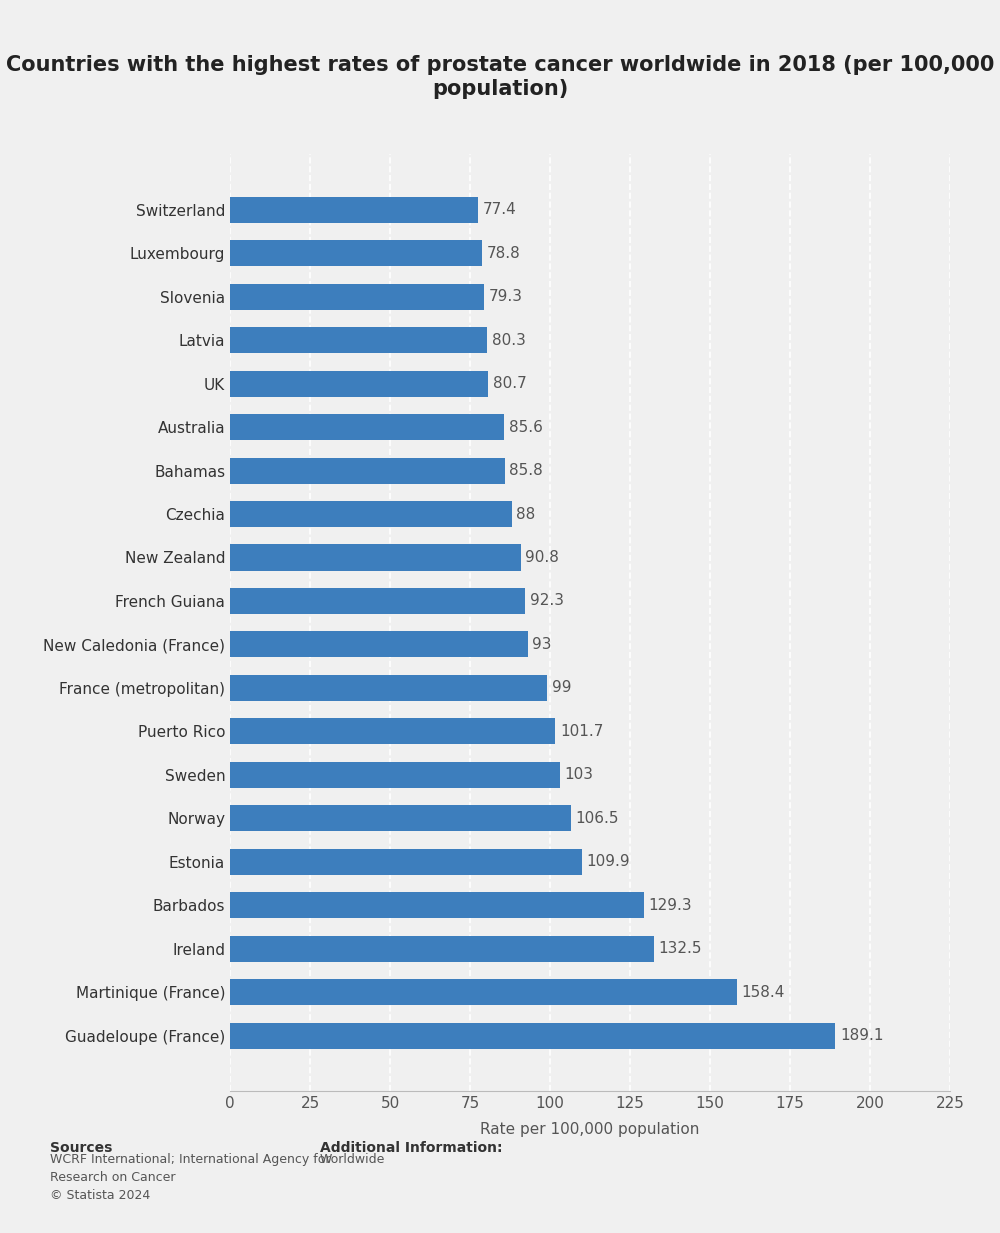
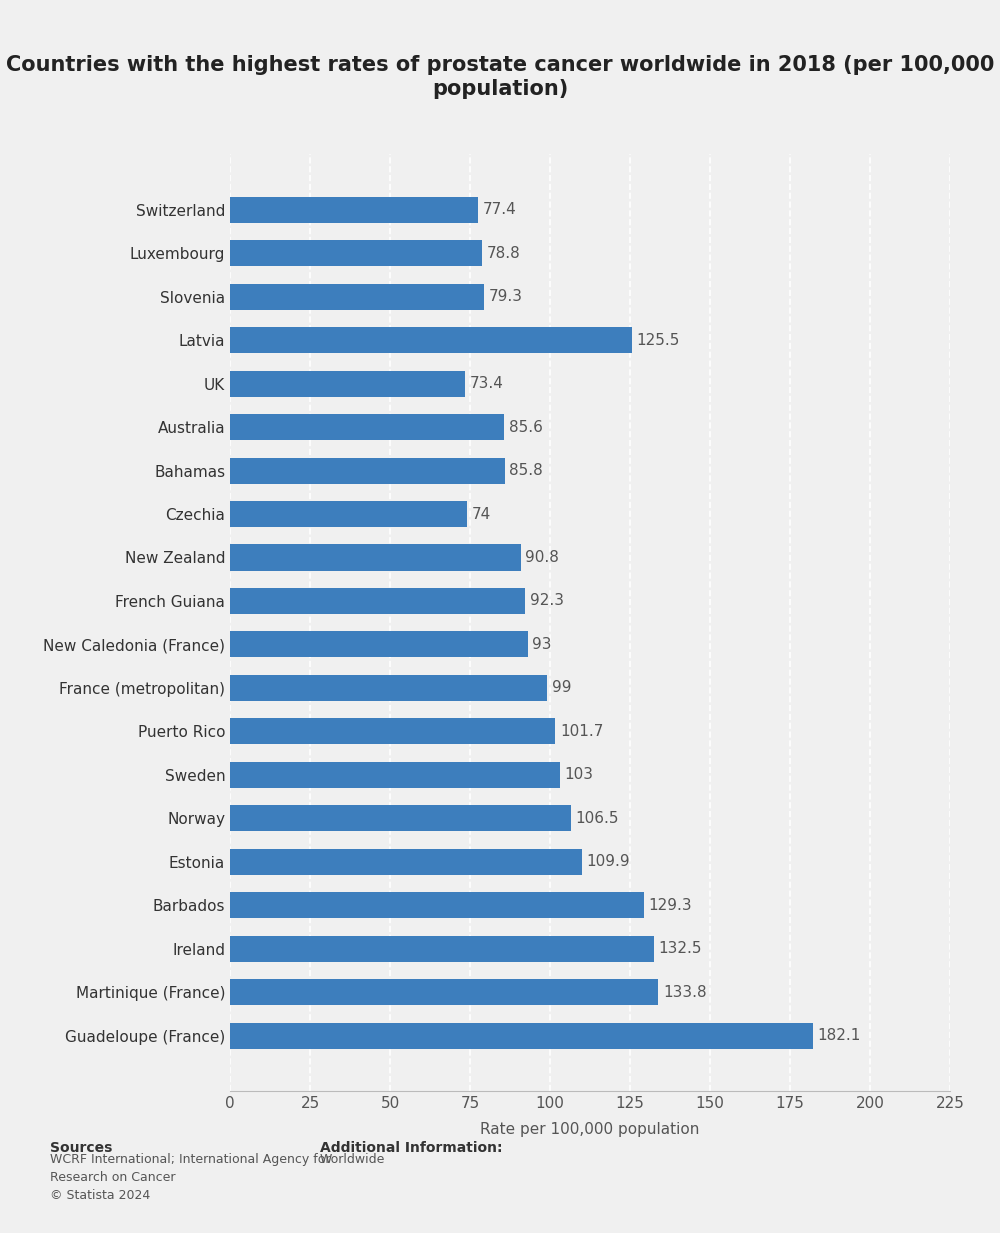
Latvia: 80.3 -> 125.5
UK: 80.7 -> 73.4
Czechia: 88 -> 74
Martinique (France): 158.4 -> 133.8
Guadeloupe (France): 189.1 -> 182.1
